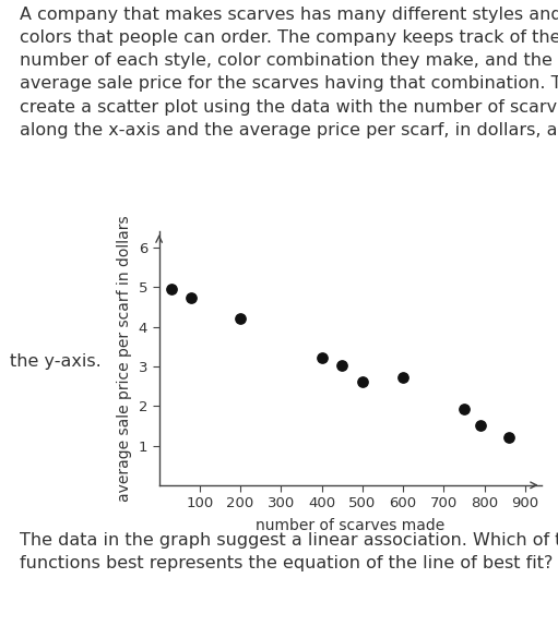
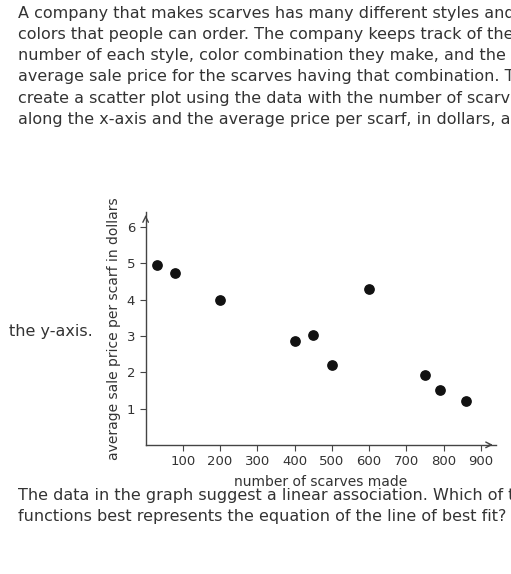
200: 4.20 -> 4.00
400: 3.22 -> 2.85
500: 2.62 -> 2.20
600: 2.72 -> 4.30
